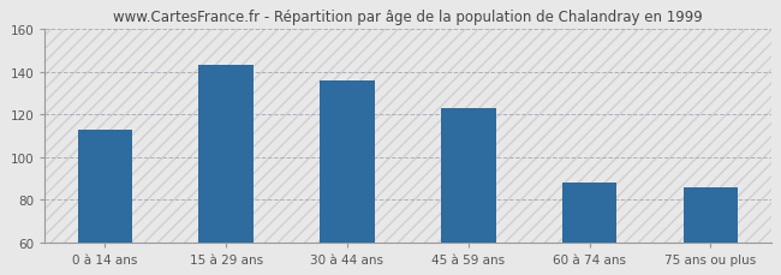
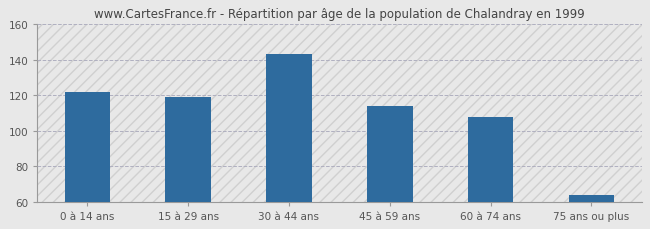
0 à 14 ans: 113 -> 122
15 à 29 ans: 143 -> 119
30 à 44 ans: 136 -> 143
45 à 59 ans: 123 -> 114
60 à 74 ans: 88 -> 108
75 ans ou plus: 86 -> 64
